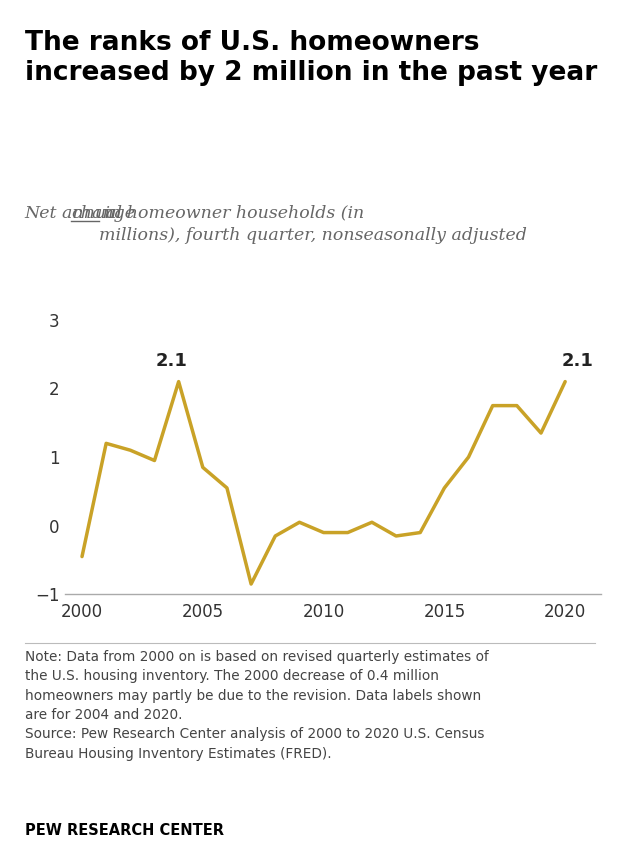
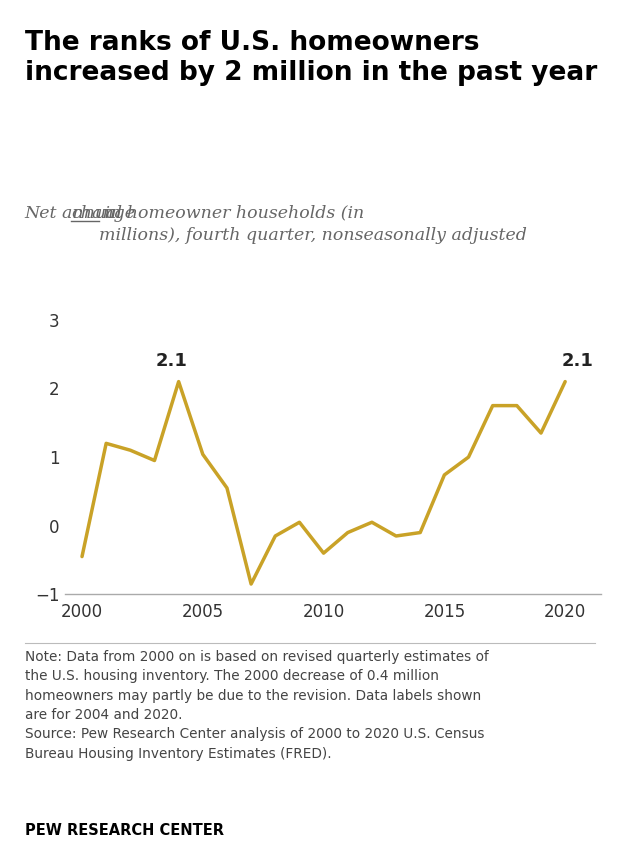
2005: 0.85 -> 1.04
2010: -0.10 -> -0.40
2015: 0.55 -> 0.74
